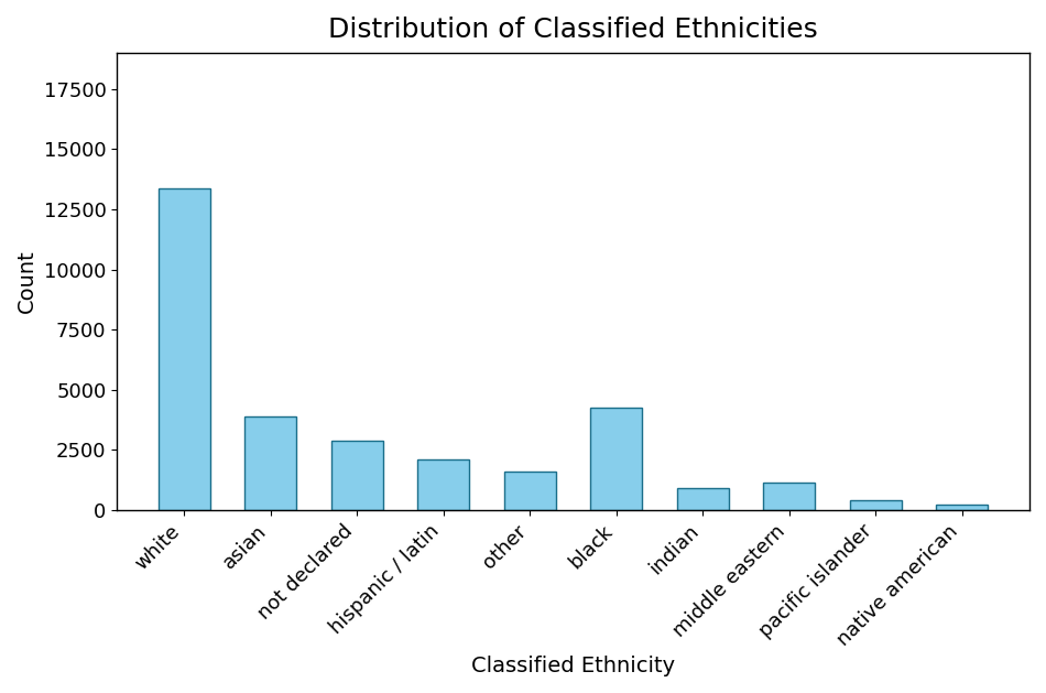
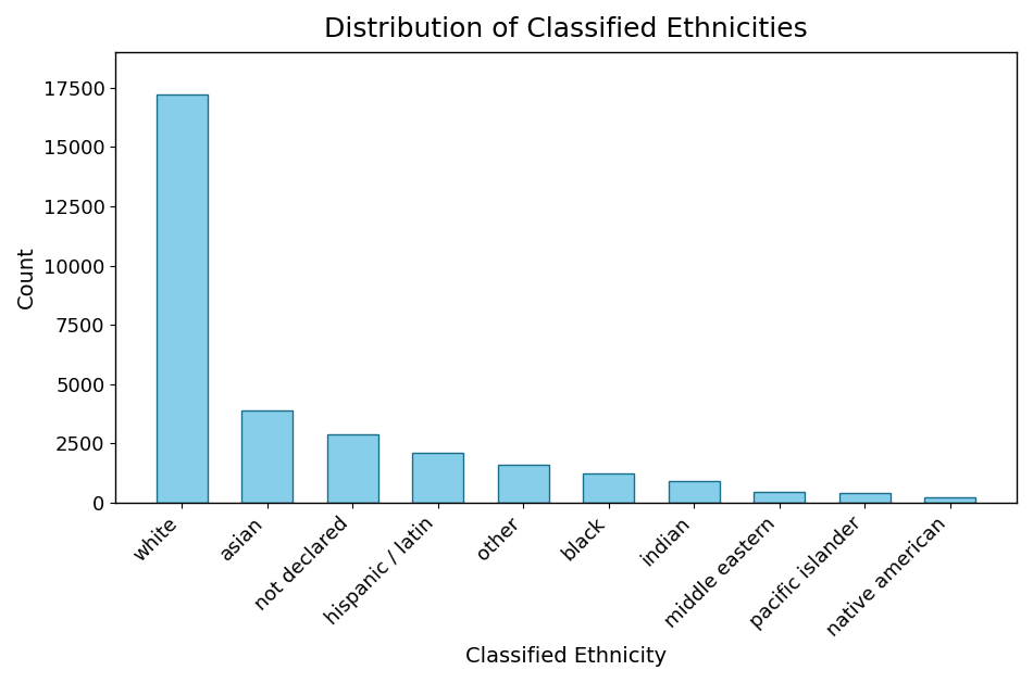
white: 13350 -> 17200
black: 4250 -> 1250
middle eastern: 1150 -> 450
